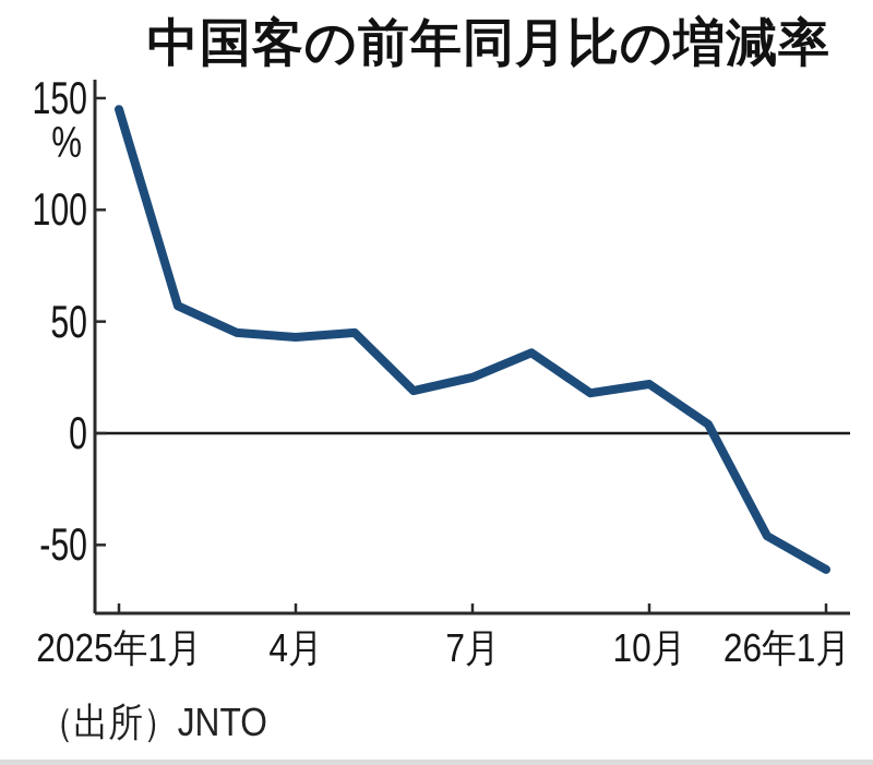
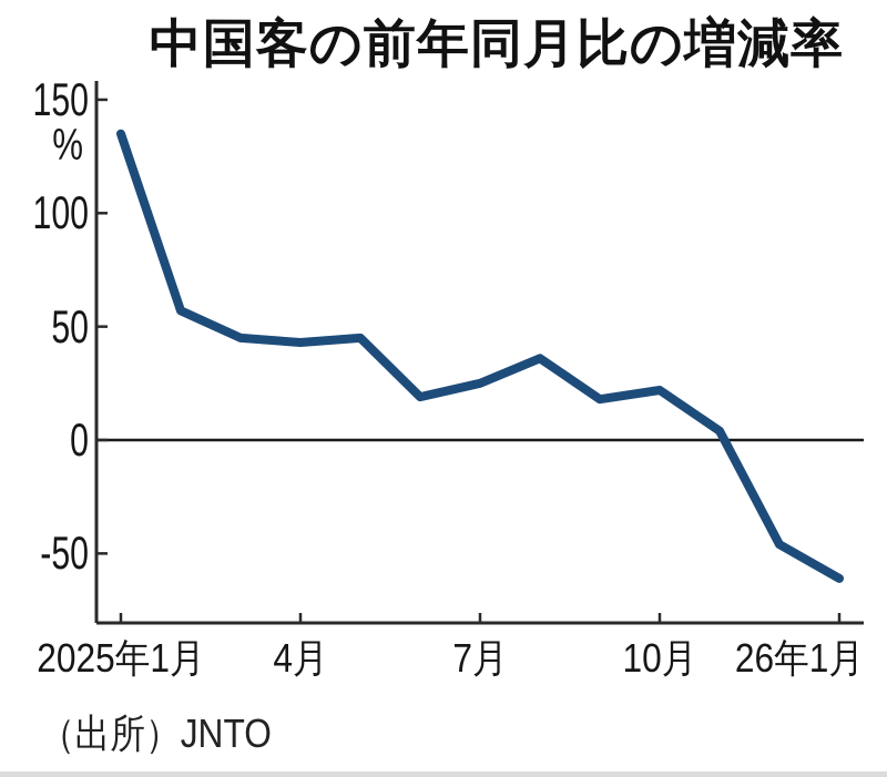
2025年1月: 145 -> 135
